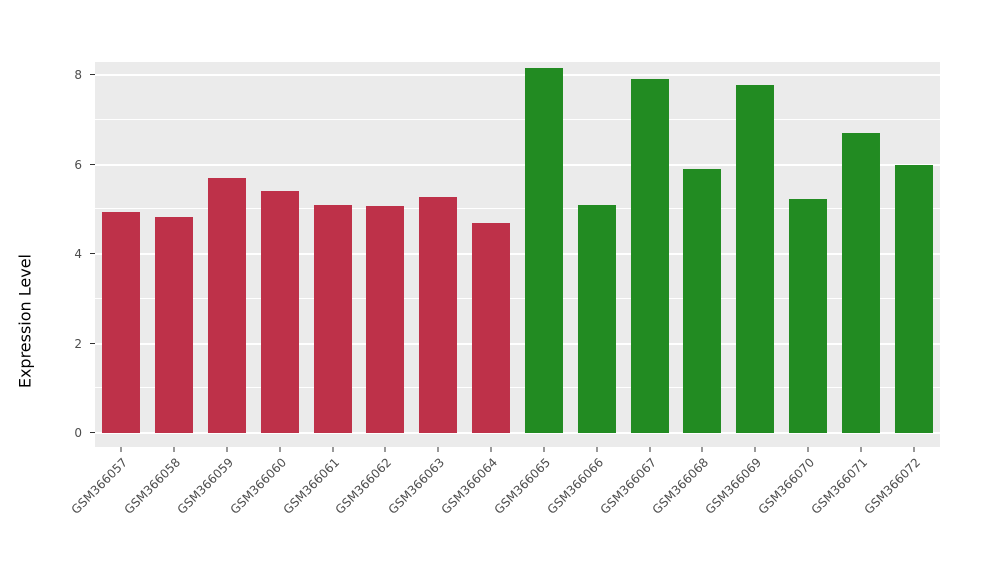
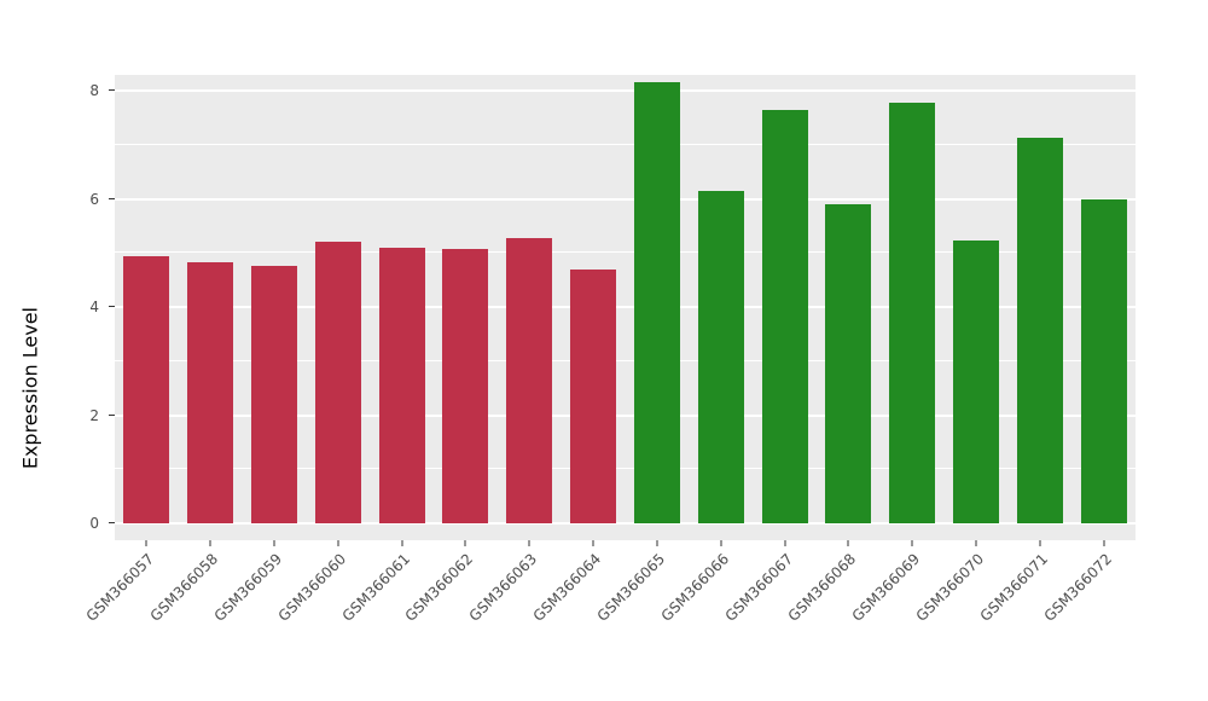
GSM366059: 5.7 -> 4.8
GSM366060: 5.4 -> 5.2
GSM366066: 5.1 -> 6.2
GSM366067: 7.9 -> 7.7
GSM366071: 6.7 -> 7.1
